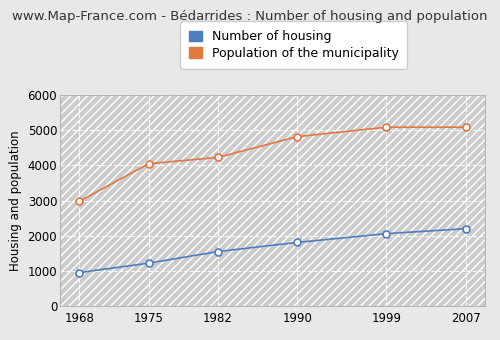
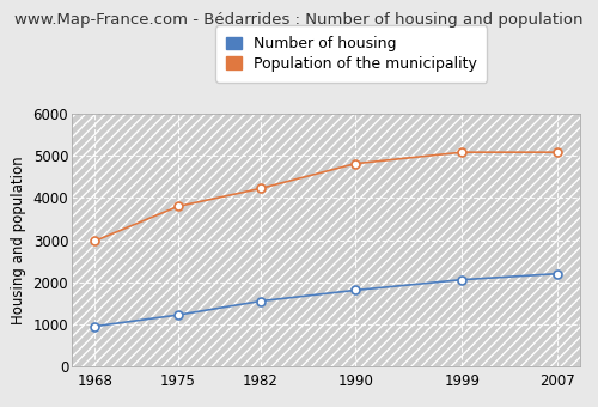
Population of the municipality/1975: 4050 -> 3800
